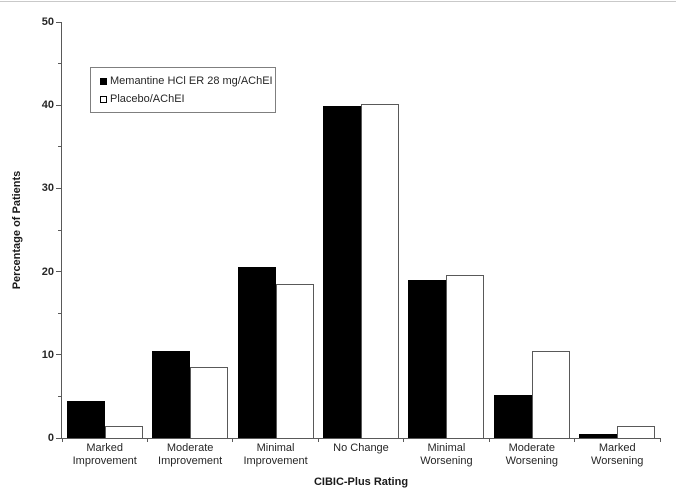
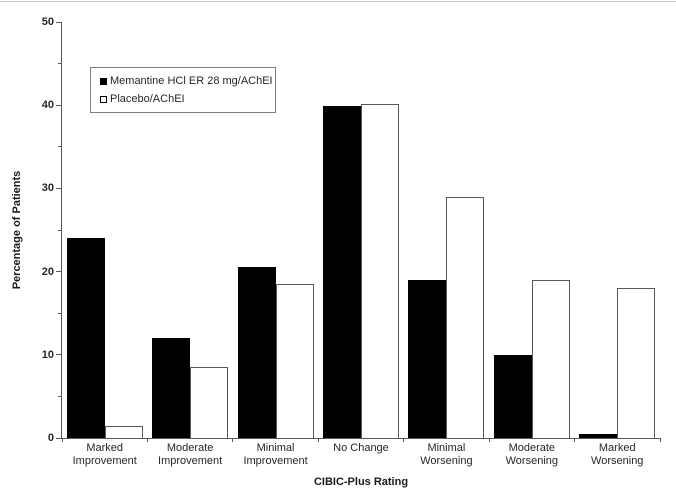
Memantine HCl ER 28 mg/AChEI/Marked Improvement: 4 -> 24
Memantine HCl ER 28 mg/AChEI/Moderate Improvement: 10 -> 12
Placebo/AChEI/Minimal Worsening: 20 -> 29
Memantine HCl ER 28 mg/AChEI/Moderate Worsening: 5 -> 10
Placebo/AChEI/Moderate Worsening: 10 -> 19
Placebo/AChEI/Marked Worsening: 2 -> 18
